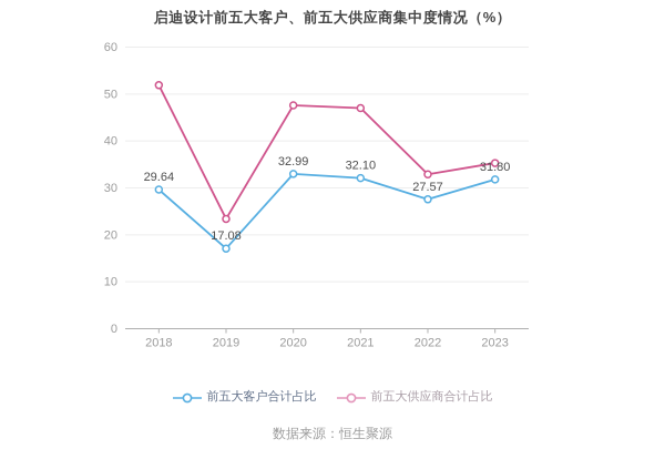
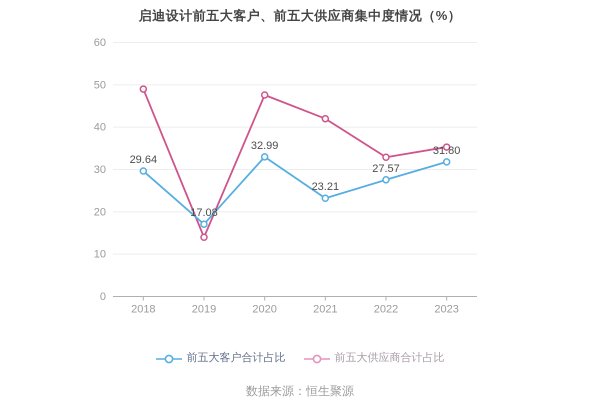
前五大供应商合计占比/2018: 52 -> 49
前五大供应商合计占比/2019: 23 -> 14
前五大客户合计占比/2021: 32.10 -> 23.21
前五大供应商合计占比/2021: 47 -> 42
